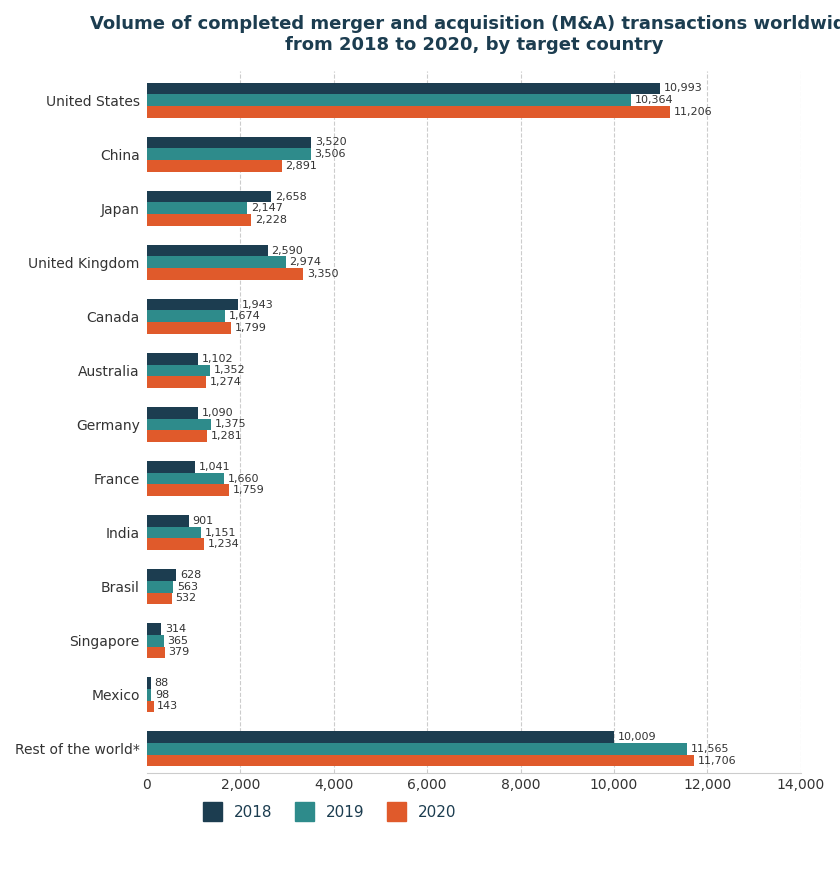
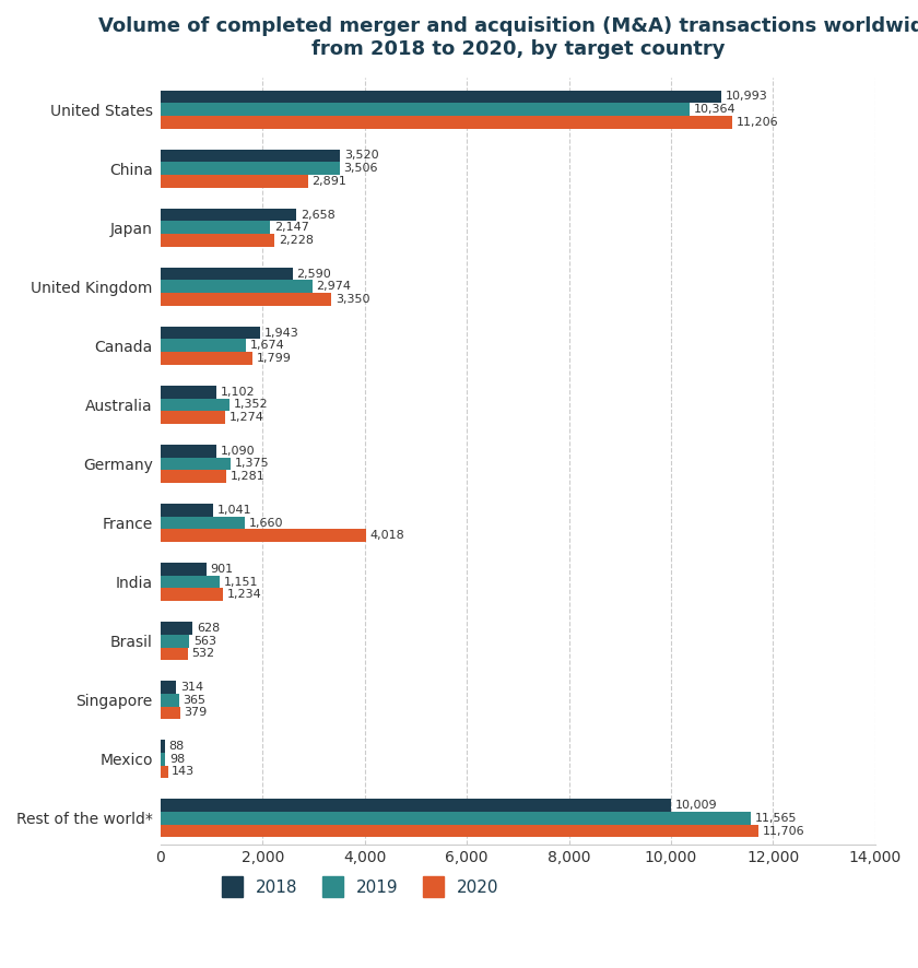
2020/France: 1,759 -> 4,018
